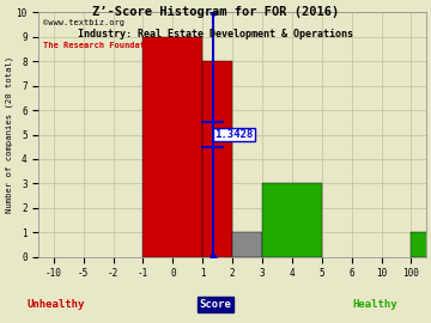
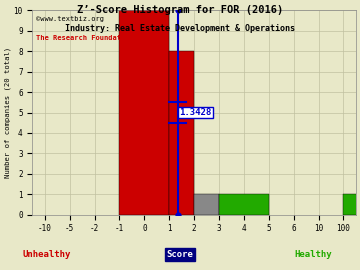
0: 9 -> 10
4: 3 -> 1
